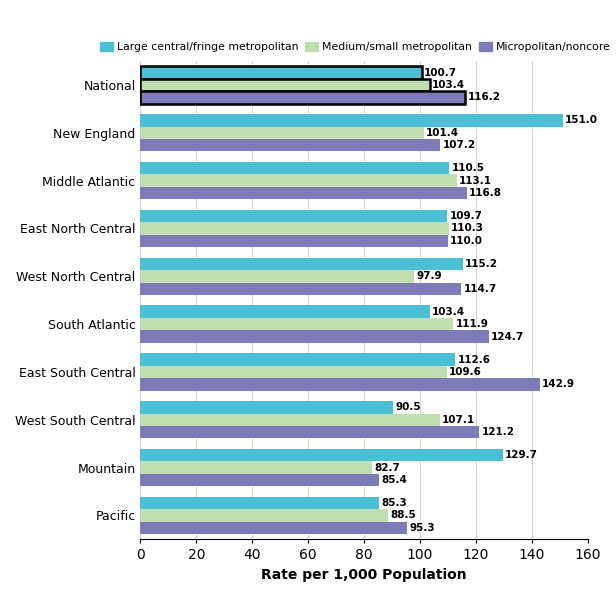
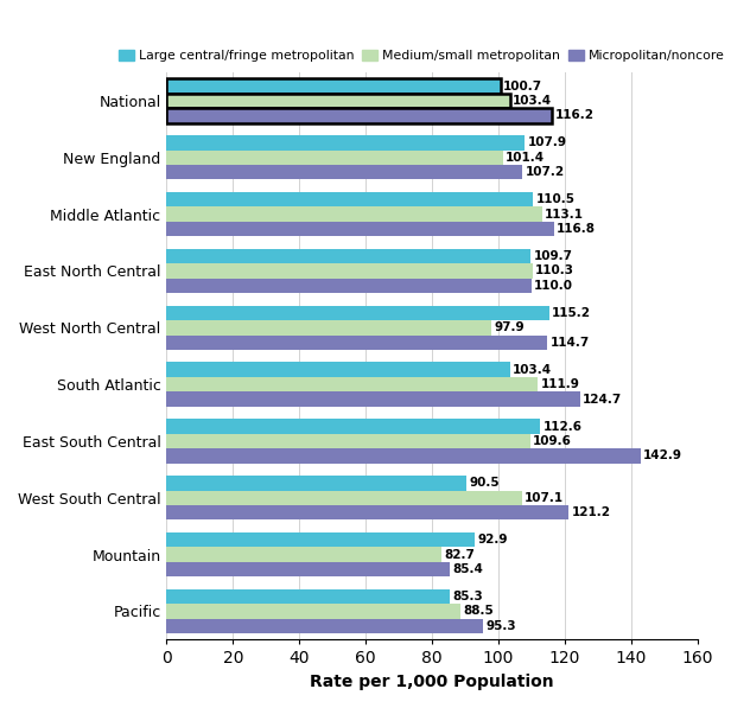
Large central/fringe metropolitan/New England: 151.0 -> 107.9
Large central/fringe metropolitan/Mountain: 129.7 -> 92.9
